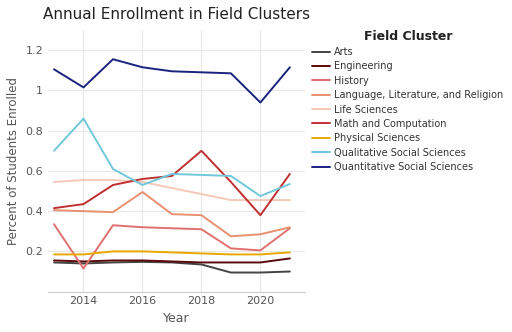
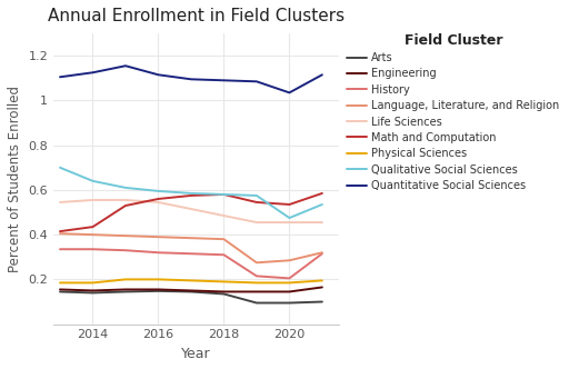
History/2014: 0.115 -> 0.335
Qualitative Social Sciences/2014: 0.860 -> 0.640
Quantitative Social Sciences/2014: 1.015 -> 1.125
Language, Literature, and Religion/2016: 0.495 -> 0.390
Qualitative Social Sciences/2016: 0.530 -> 0.595
Math and Computation/2018: 0.700 -> 0.580
Math and Computation/2020: 0.380 -> 0.535
Quantitative Social Sciences/2020: 0.940 -> 1.035
